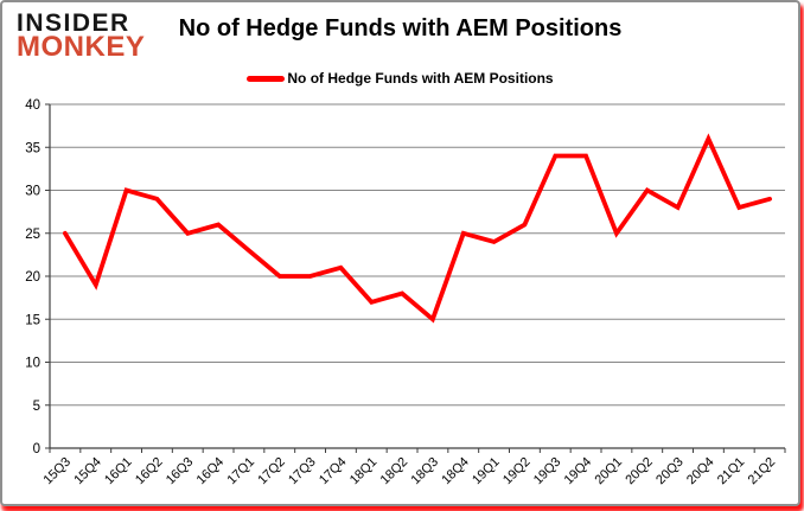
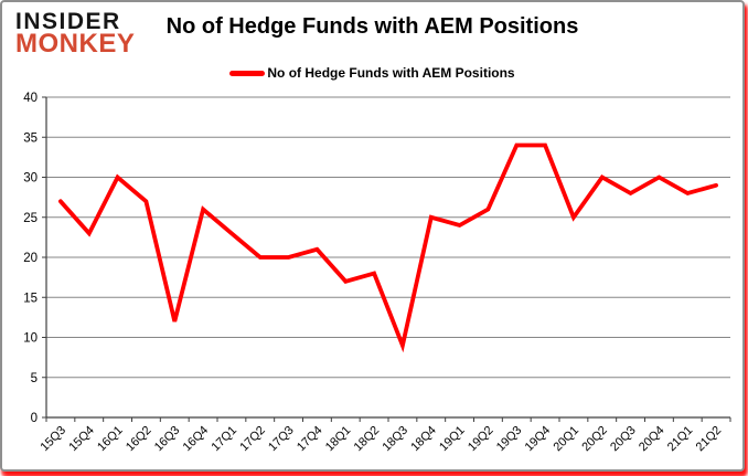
15Q3: 25 -> 27
15Q4: 19 -> 23
16Q2: 29 -> 27
16Q3: 25 -> 12
18Q3: 15 -> 9
20Q4: 36 -> 30
